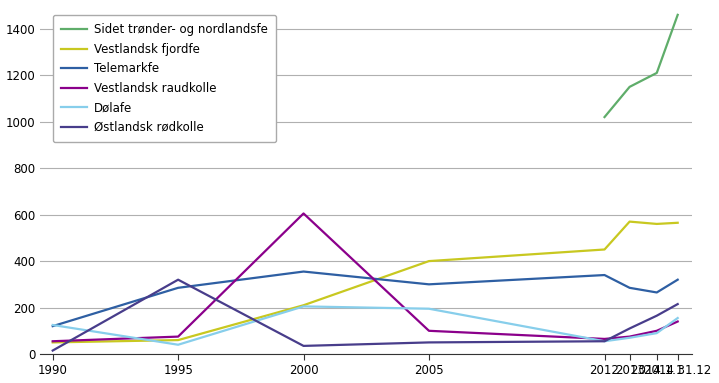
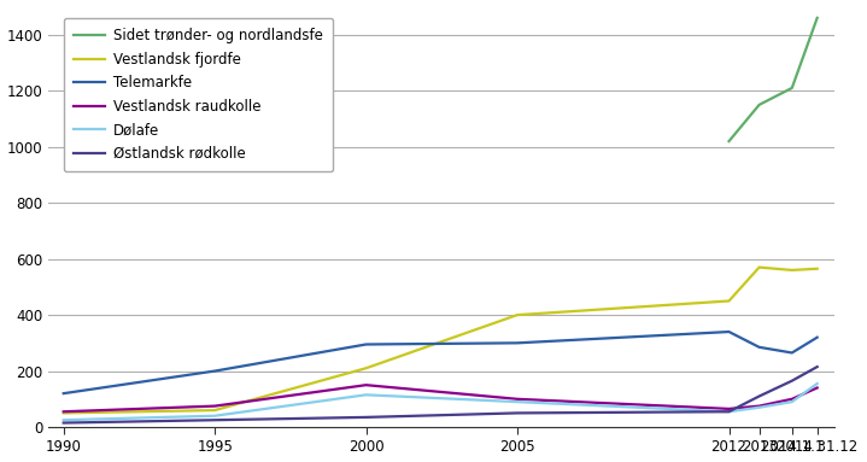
Dølafe/1990: 125 -> 25
Telemarkfe/1995: 285 -> 200
Østlandsk rødkolle/1995: 320 -> 25
Telemarkfe/2000: 355 -> 295
Vestlandsk raudkolle/2000: 605 -> 150
Dølafe/2000: 205 -> 115
Dølafe/2005: 195 -> 90
